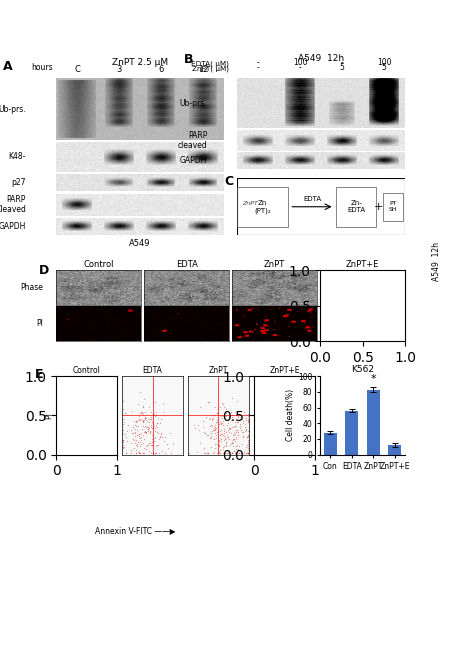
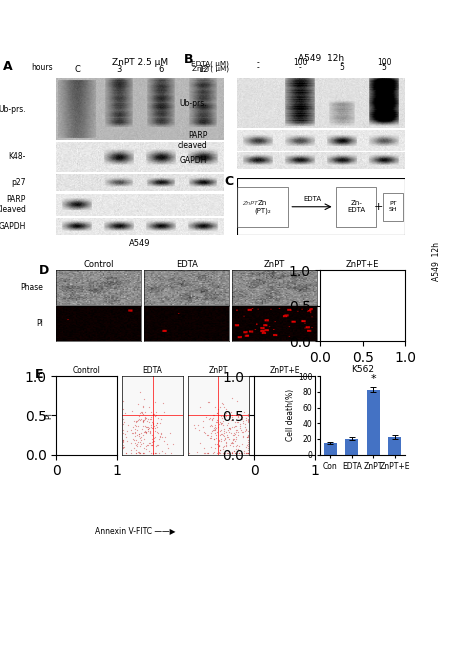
K562/Con: 28 -> 15
K562/EDTA: 56 -> 20
K562/ZnPT+E: 12 -> 22
